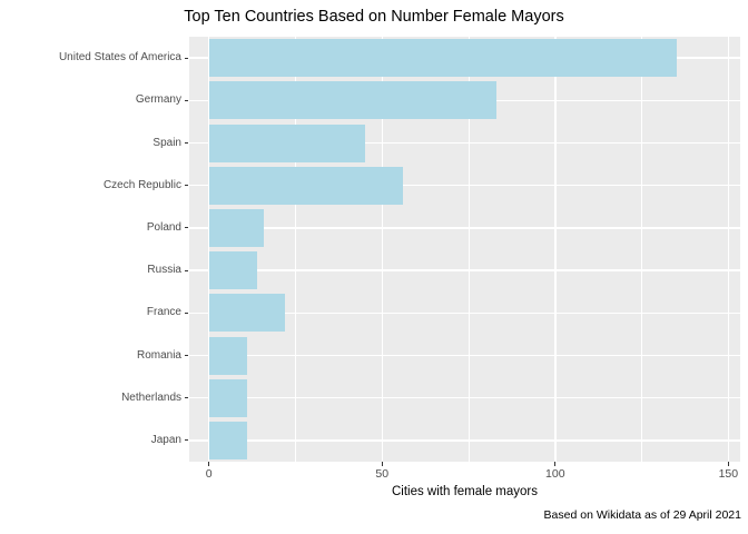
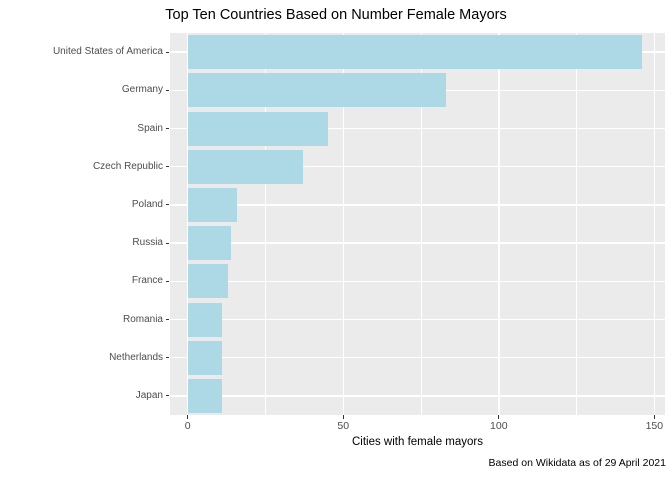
United States of America: 135 -> 146
Czech Republic: 56 -> 37
France: 22 -> 13
